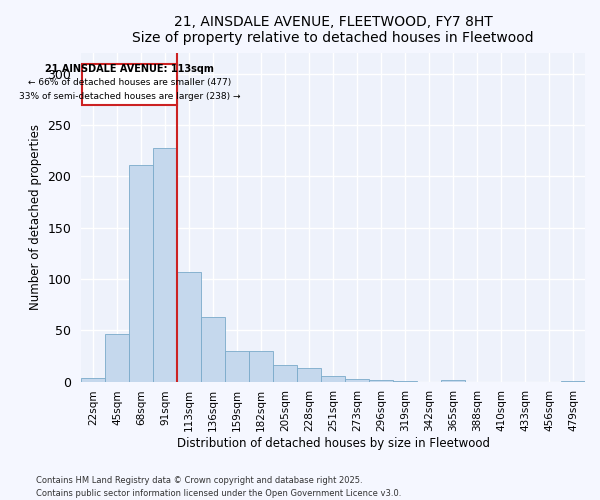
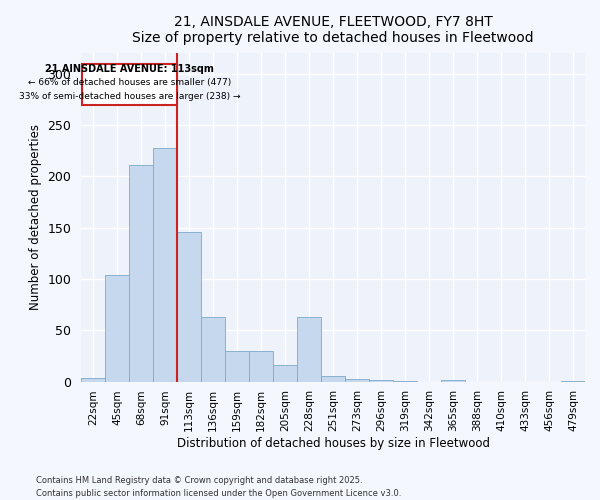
45sqm: 46 -> 104
113sqm: 107 -> 146
228sqm: 13 -> 63
